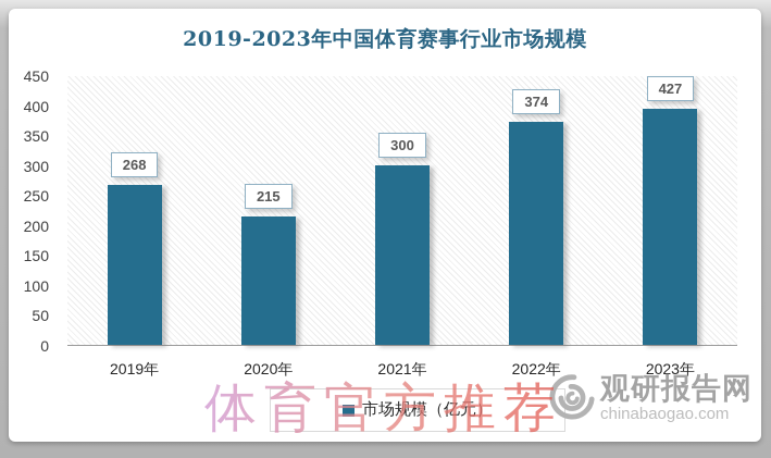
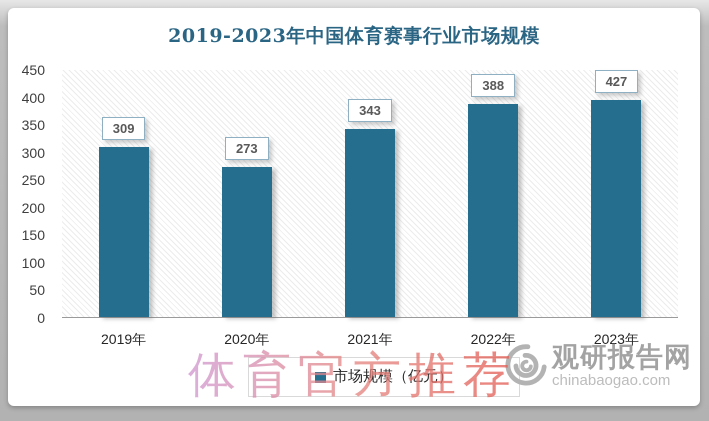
2019年: 268 -> 309
2020年: 215 -> 273
2021年: 300 -> 343
2022年: 374 -> 388
